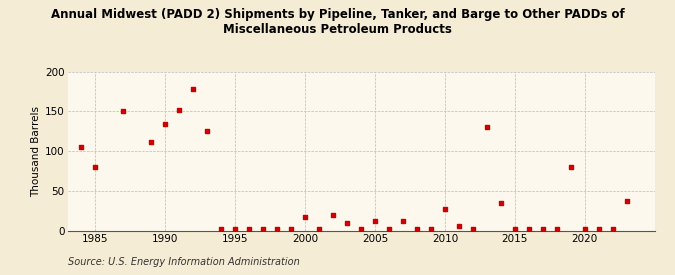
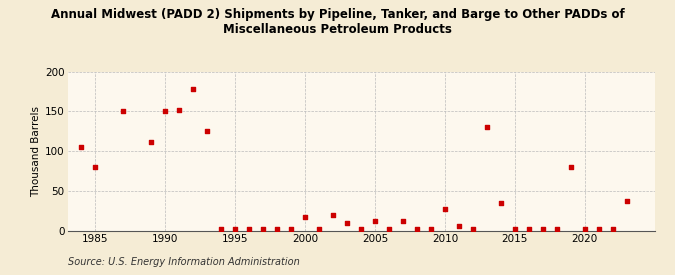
1990: 134 -> 150
